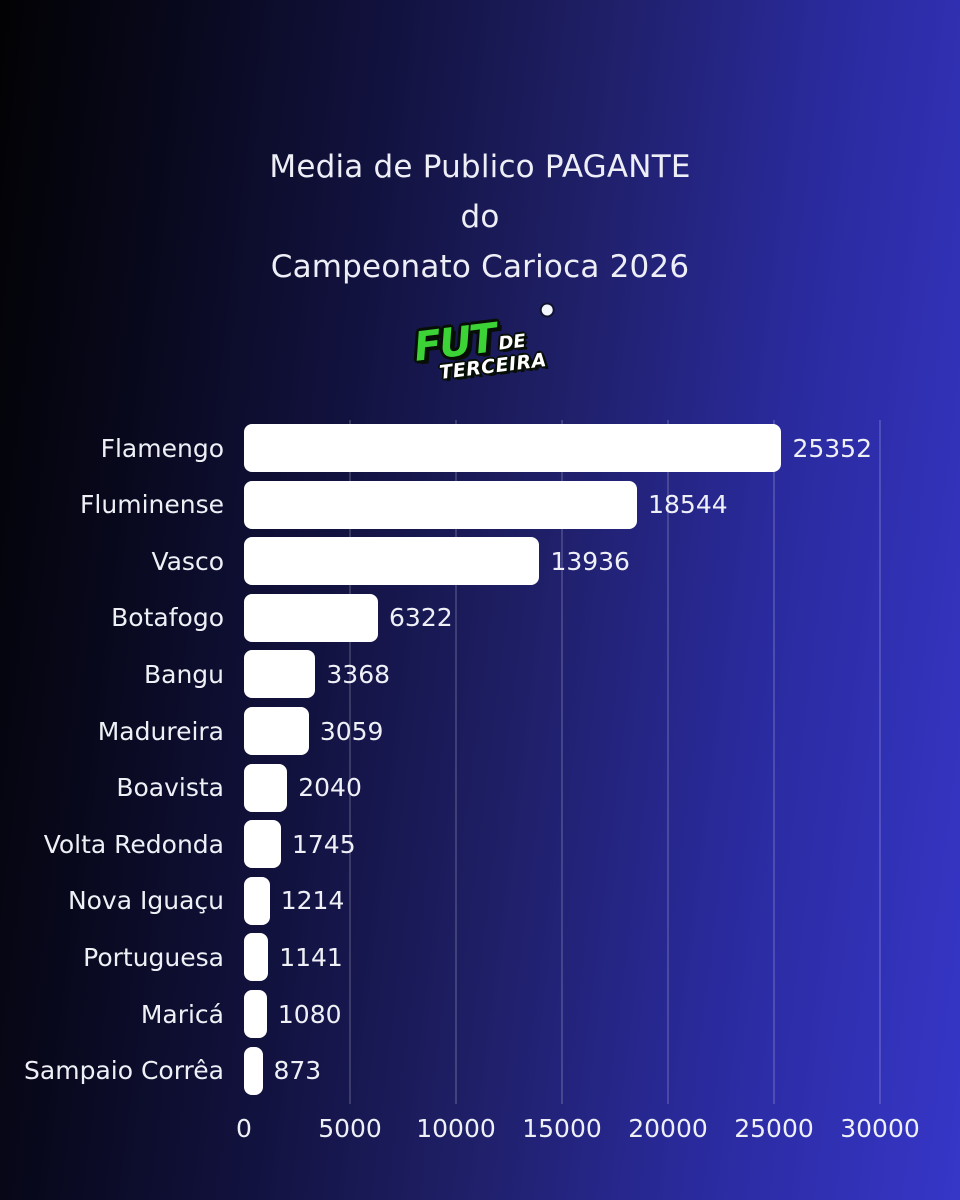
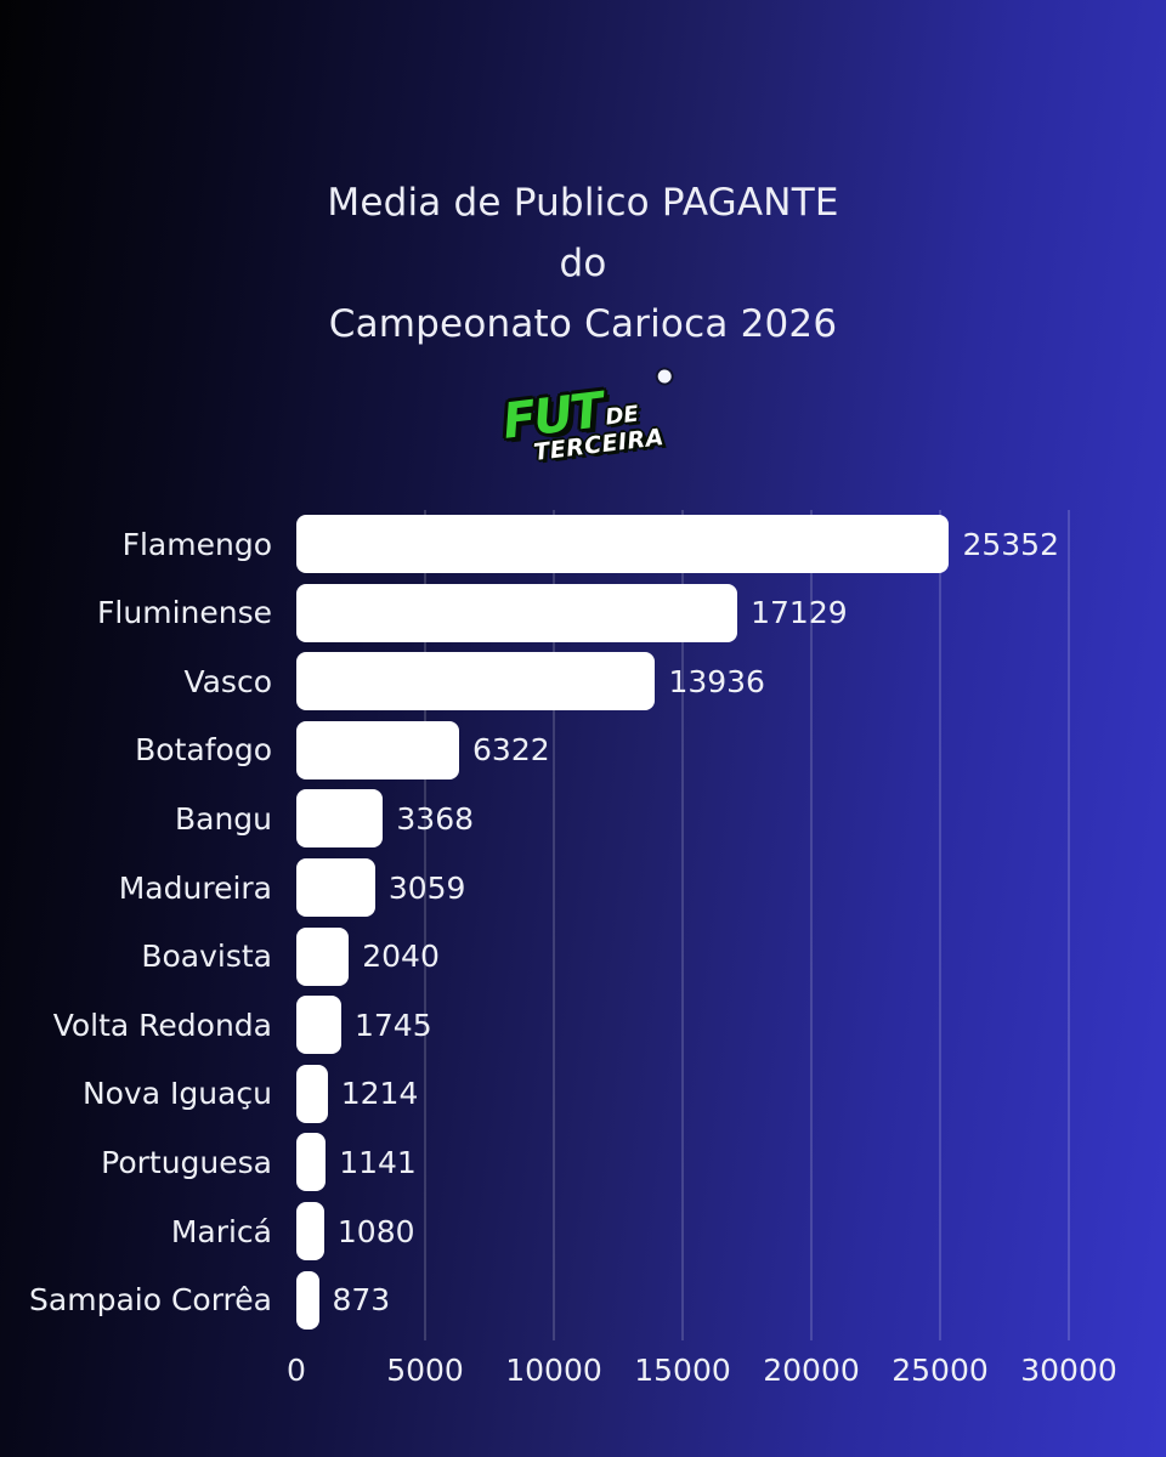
Fluminense: 18544 -> 17129
